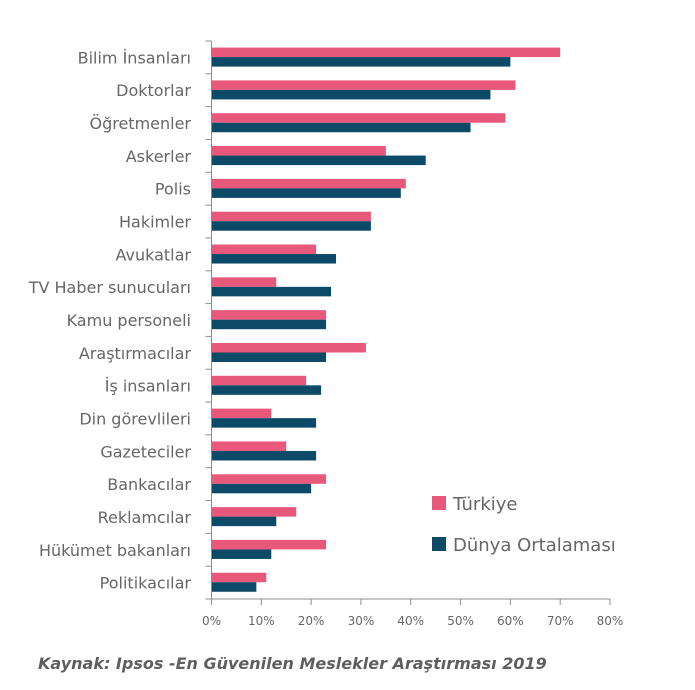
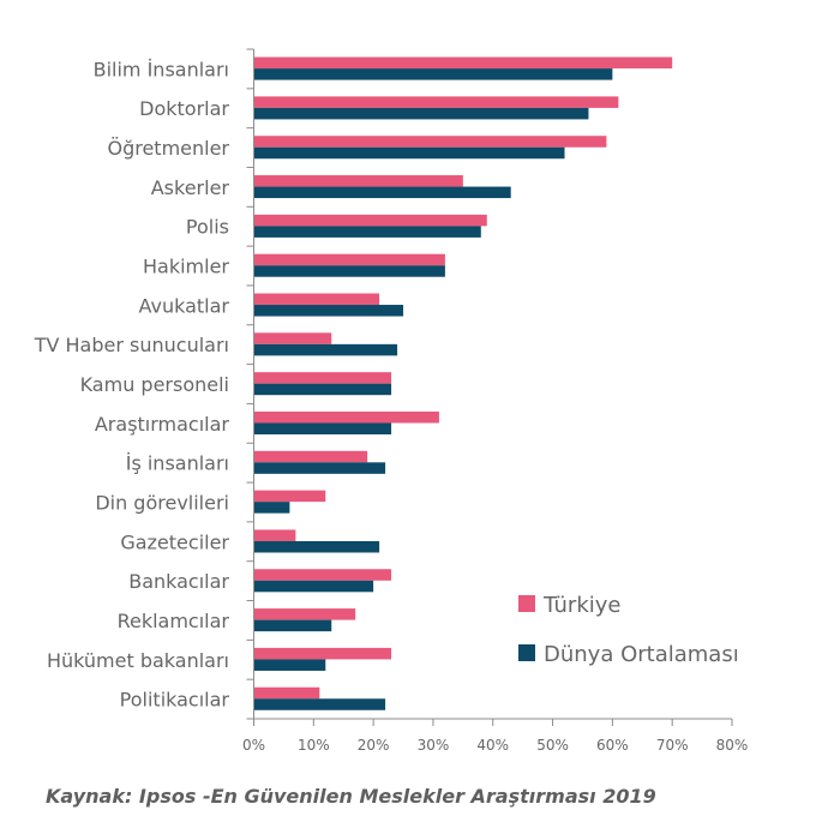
Dünya Ortalaması/Din görevlileri: 21% -> 6%
Türkiye/Gazeteciler: 15% -> 7%
Dünya Ortalaması/Politikacılar: 9% -> 22%
